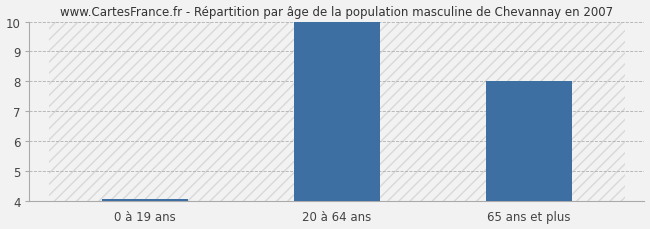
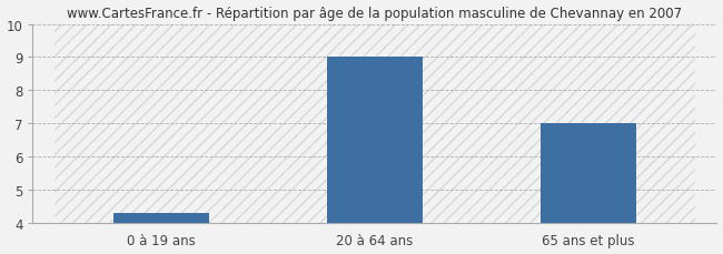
0 à 19 ans: 4.05 -> 4.30
20 à 64 ans: 10.00 -> 9.00
65 ans et plus: 8.00 -> 7.00
